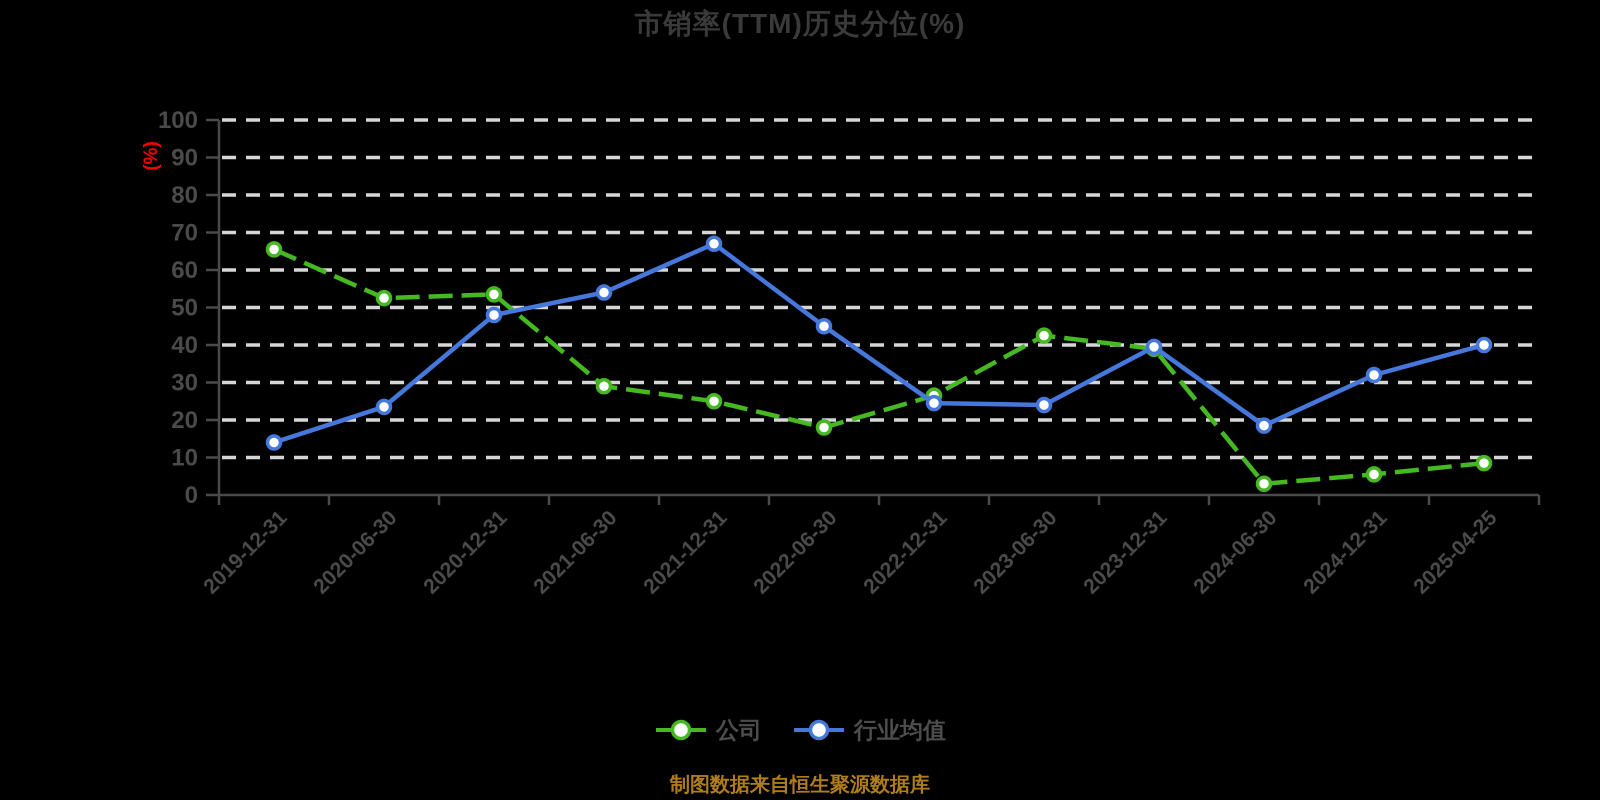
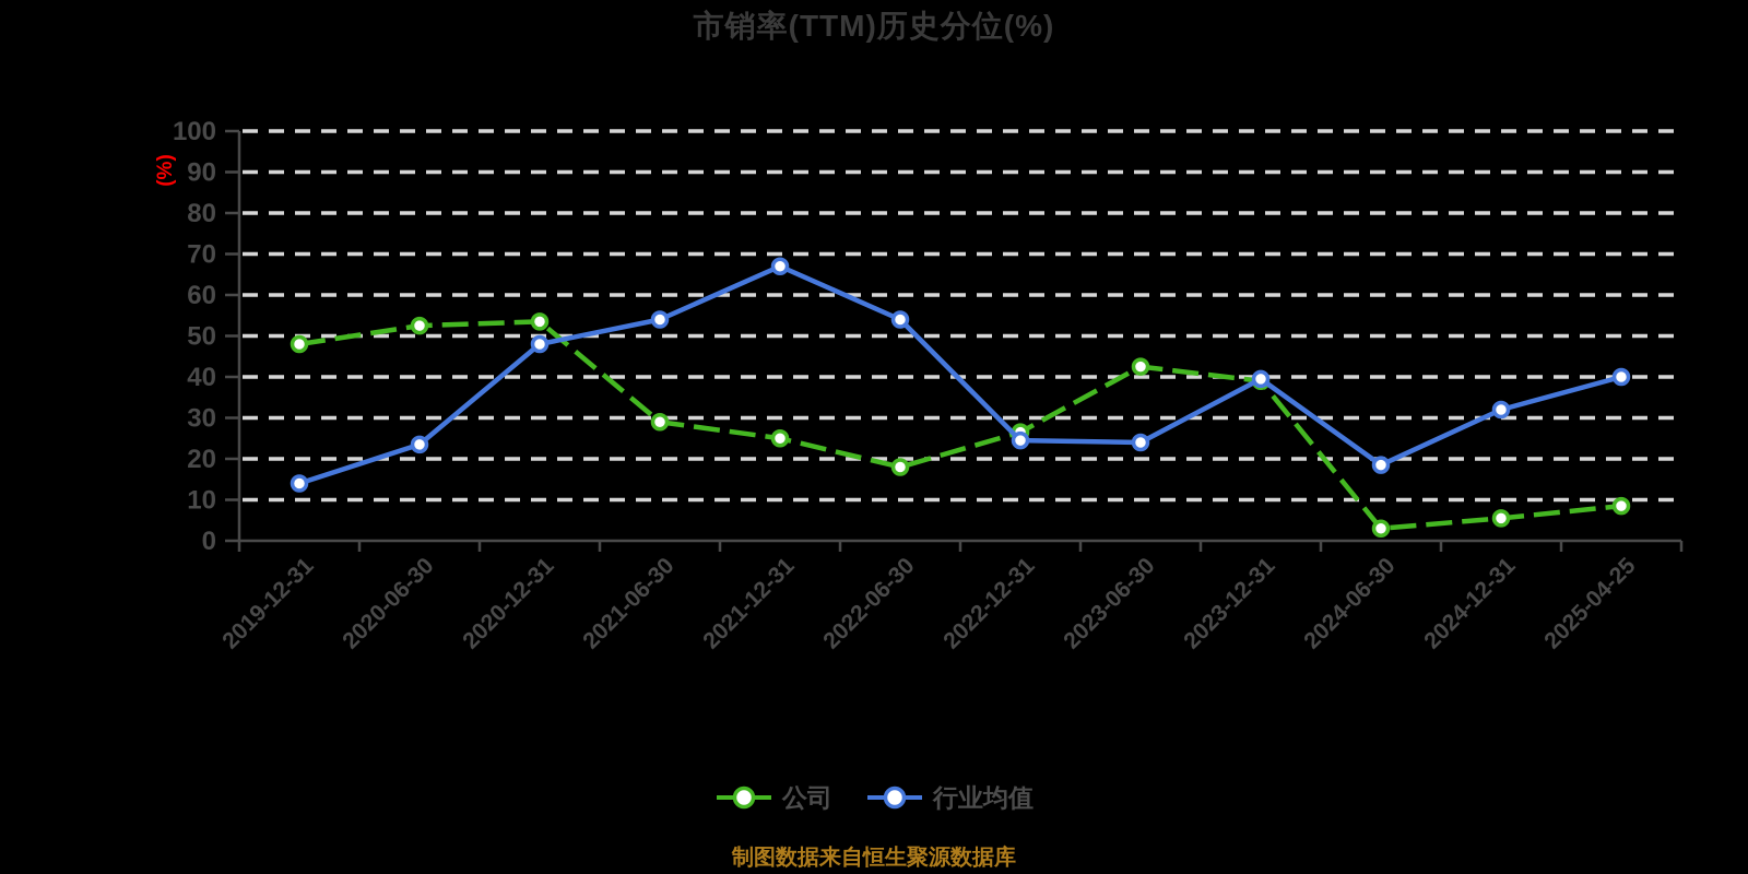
公司/2019-12-31: 66 -> 48
行业均值/2022-06-30: 45 -> 54
